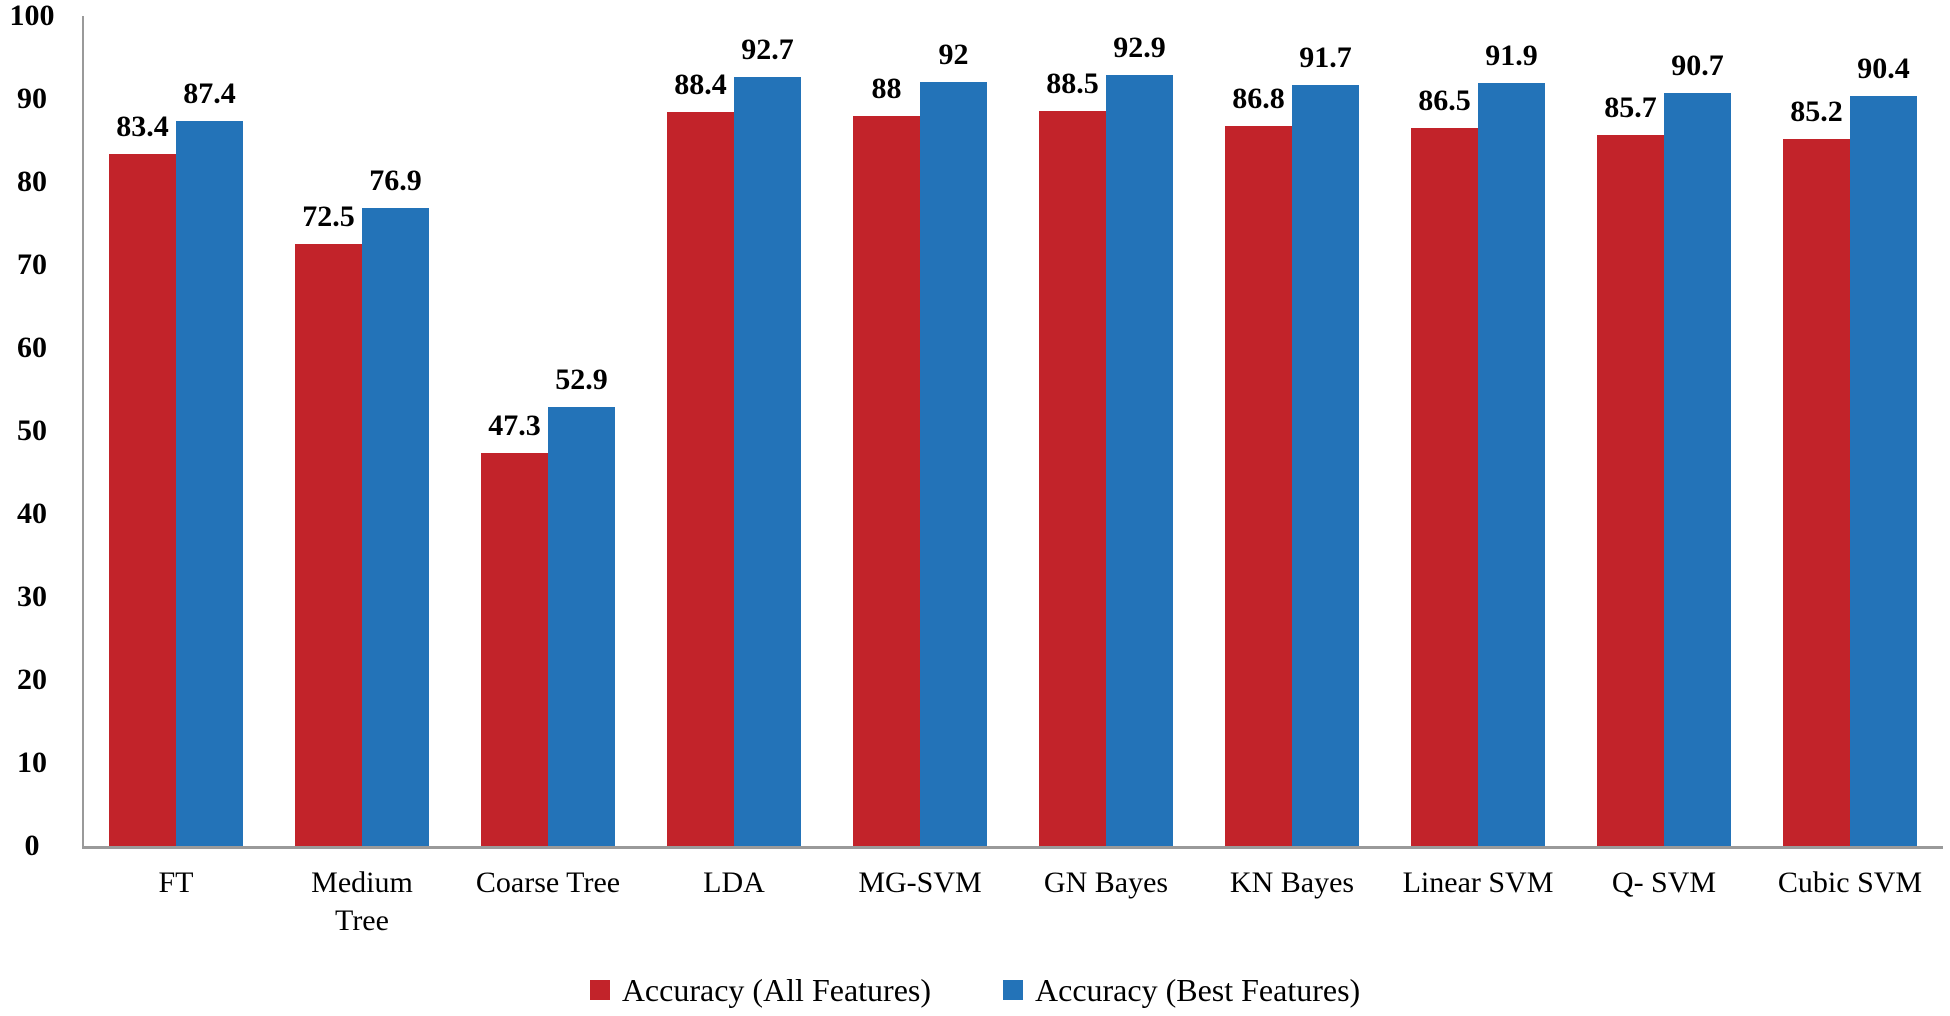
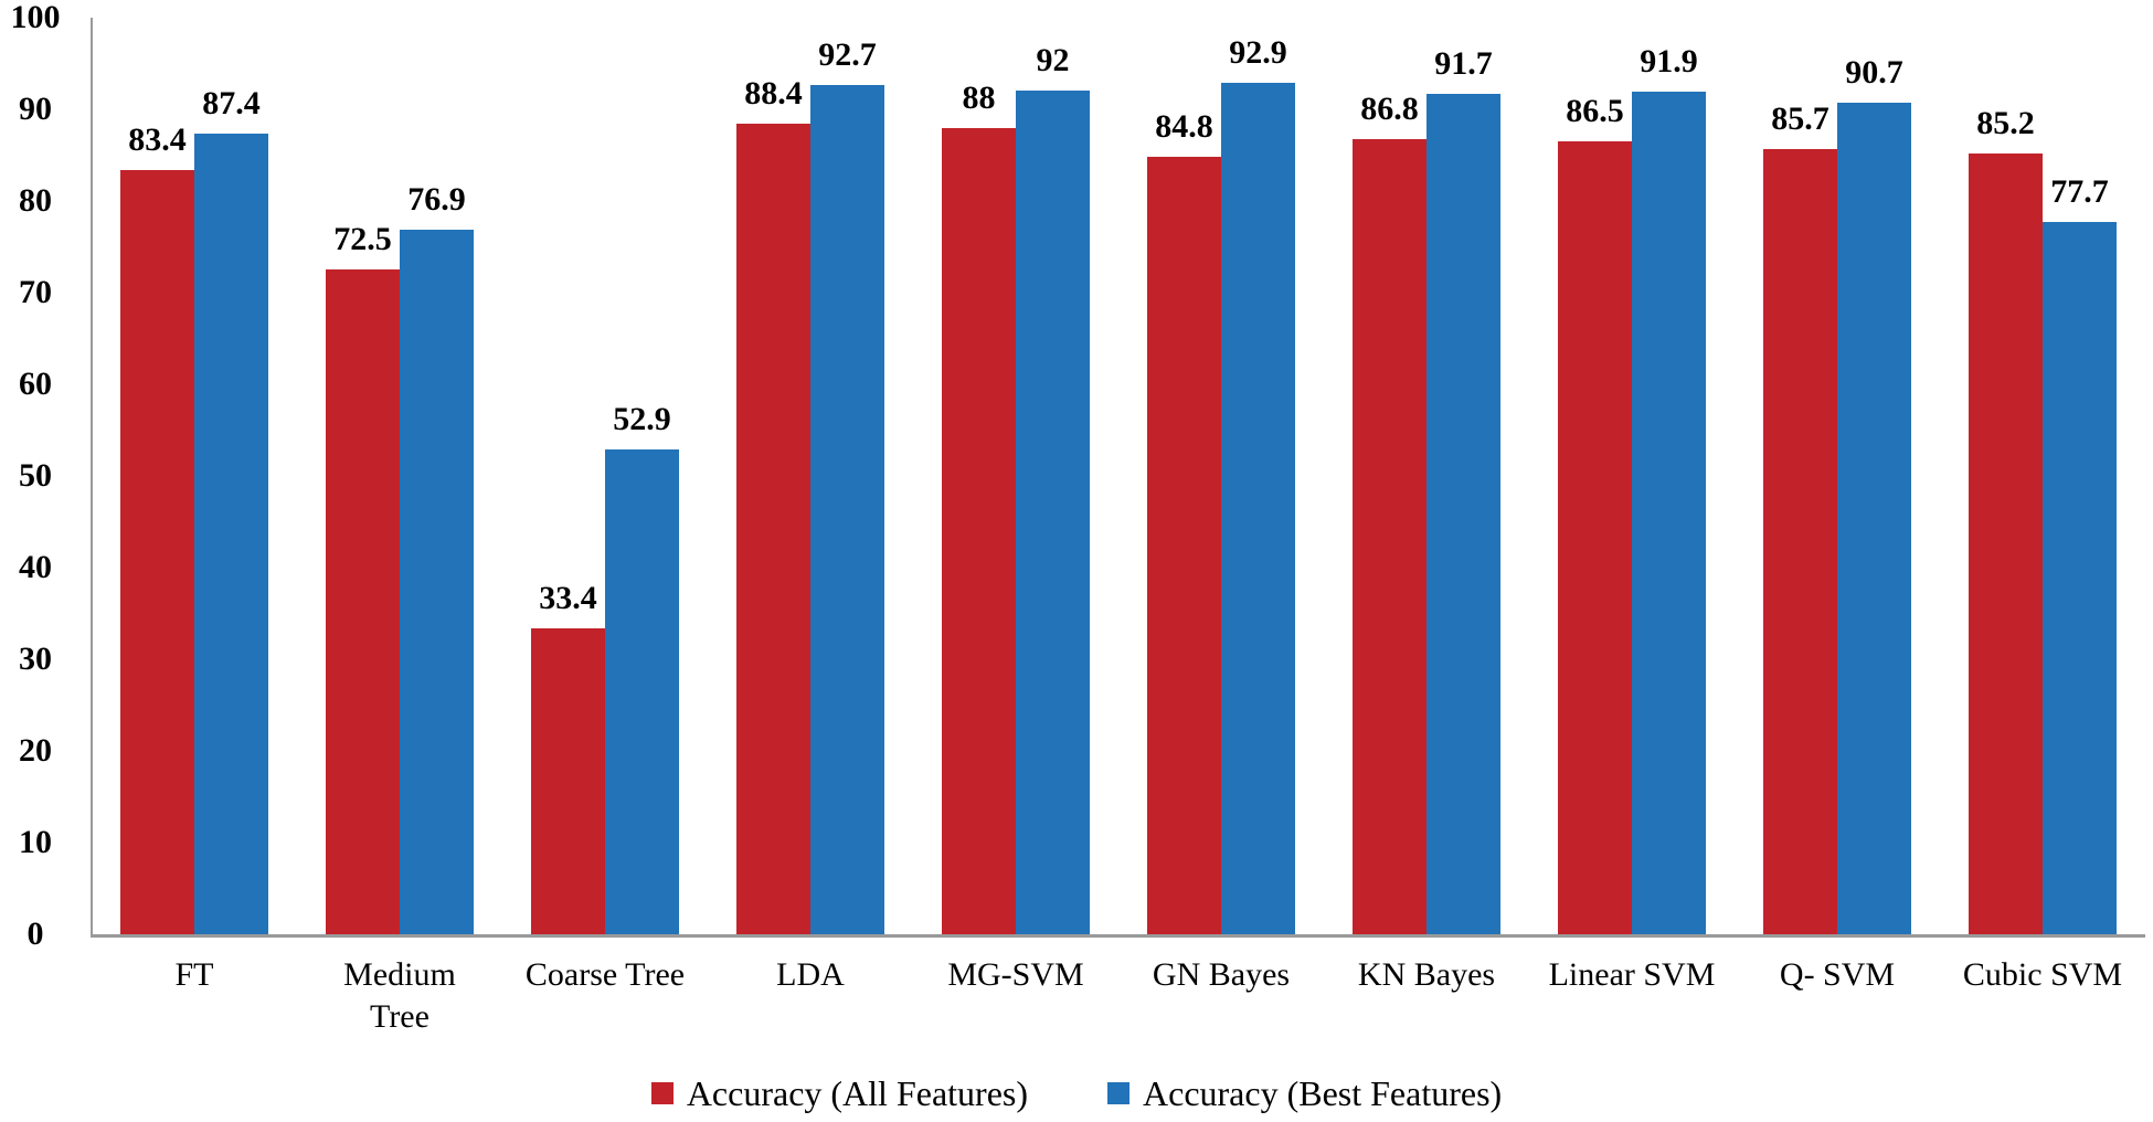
Accuracy (All Features)/Coarse Tree: 47.3 -> 33.4
Accuracy (All Features)/GN Bayes: 88.5 -> 84.8
Accuracy (Best Features)/Cubic SVM: 90.4 -> 77.7
